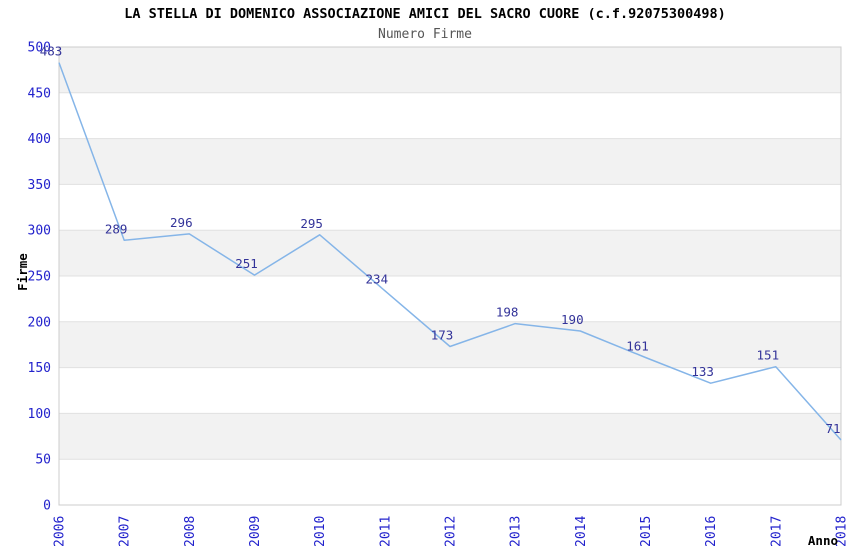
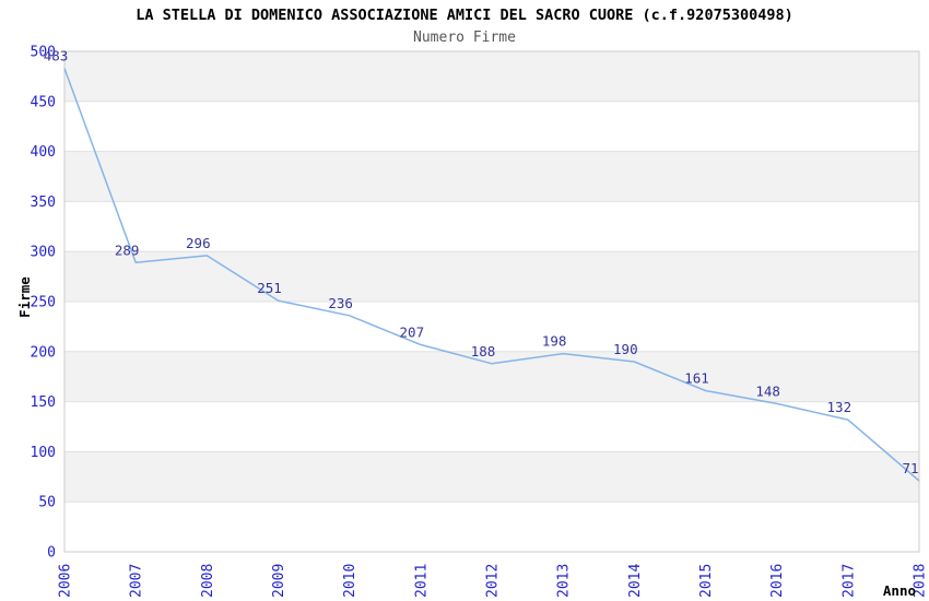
2010: 295 -> 236
2011: 234 -> 207
2012: 173 -> 188
2016: 133 -> 148
2017: 151 -> 132
